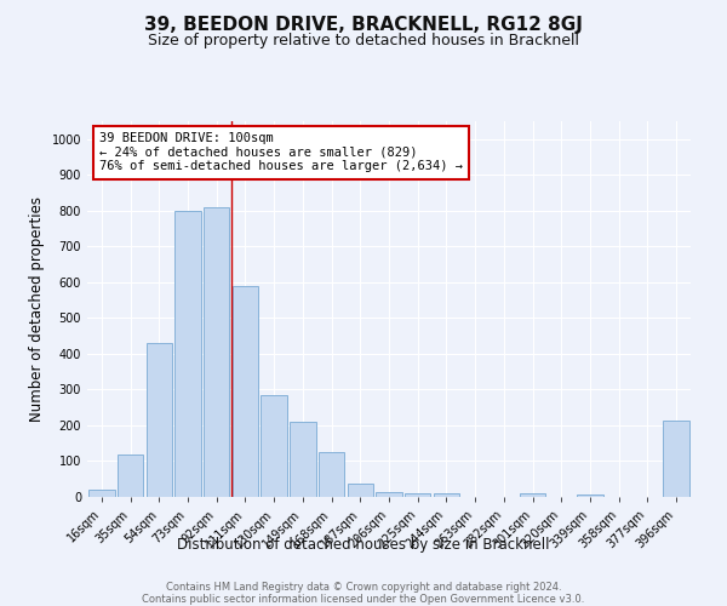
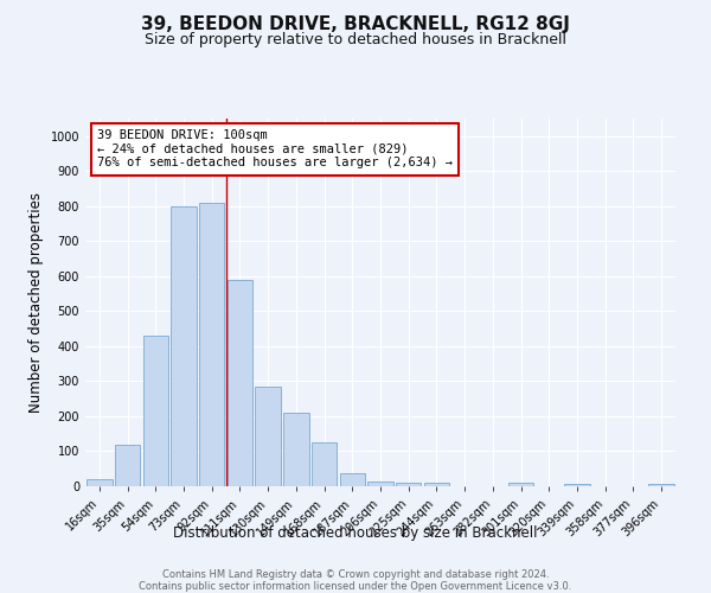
396sqm: 215 -> 8
